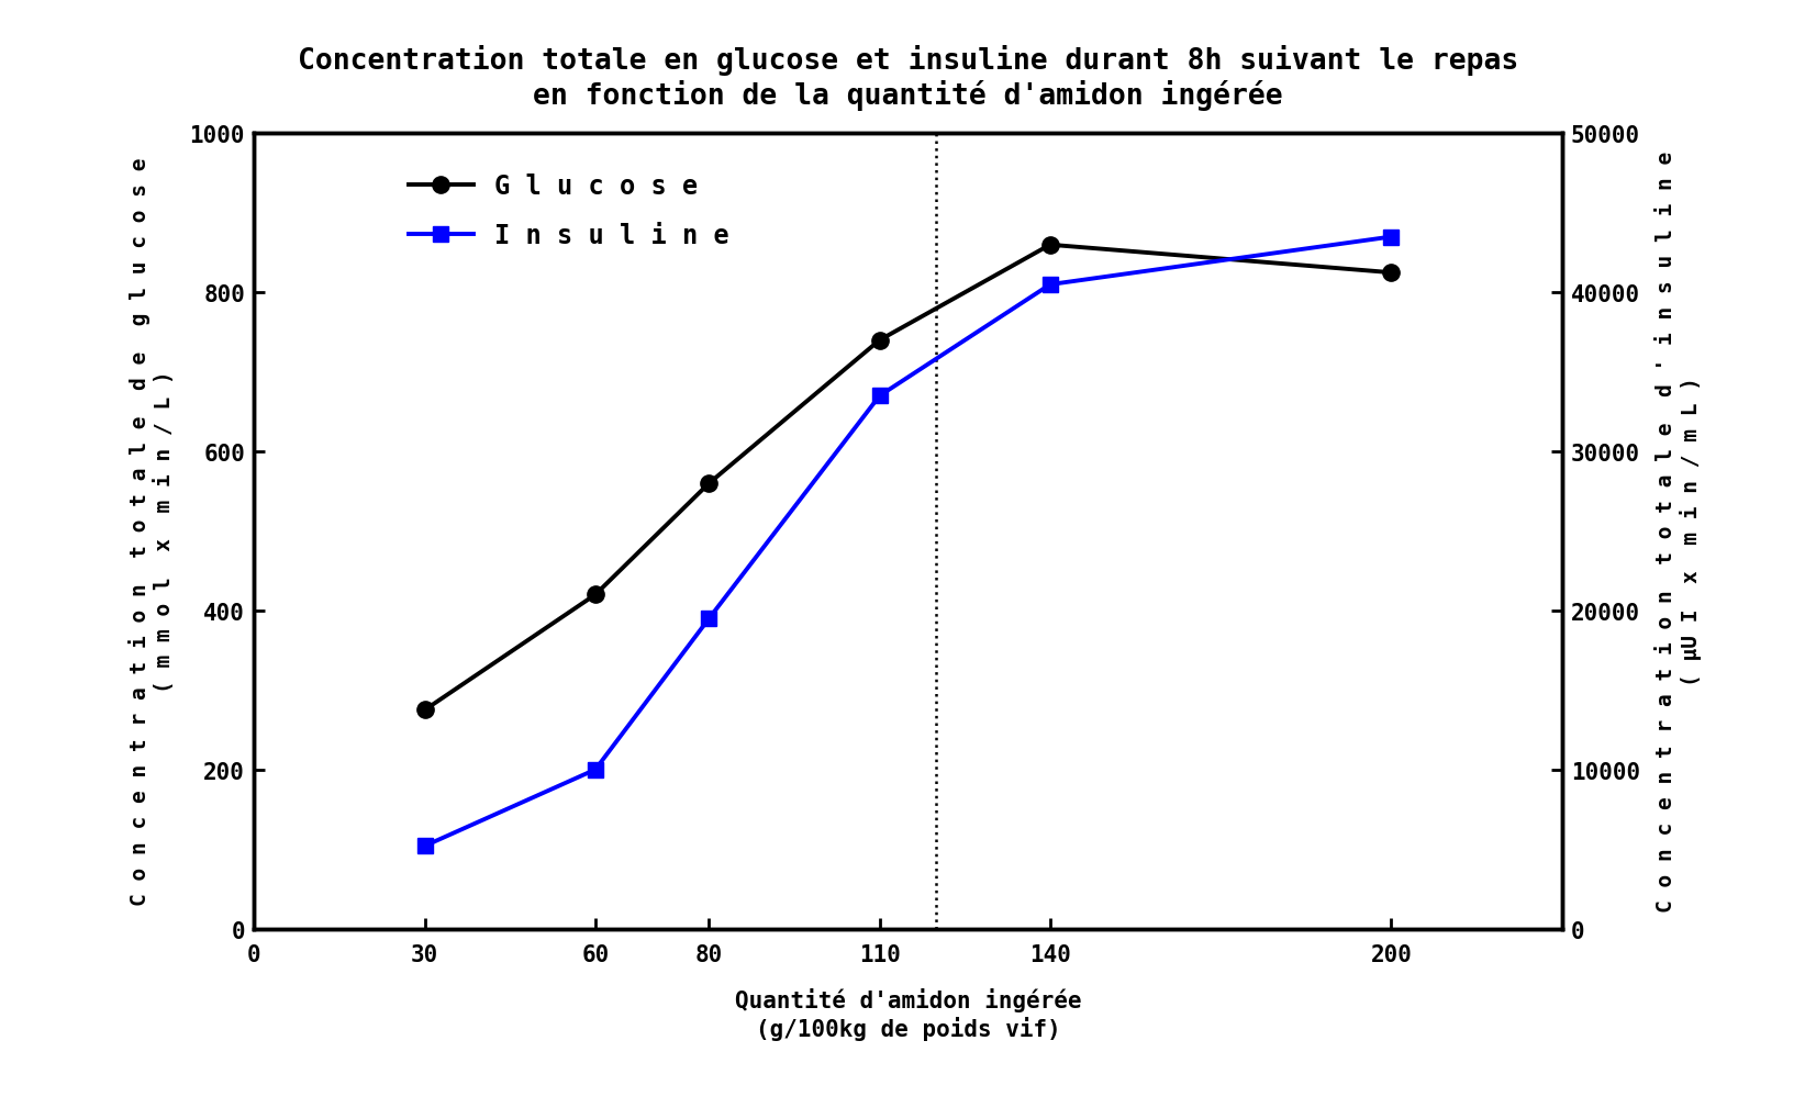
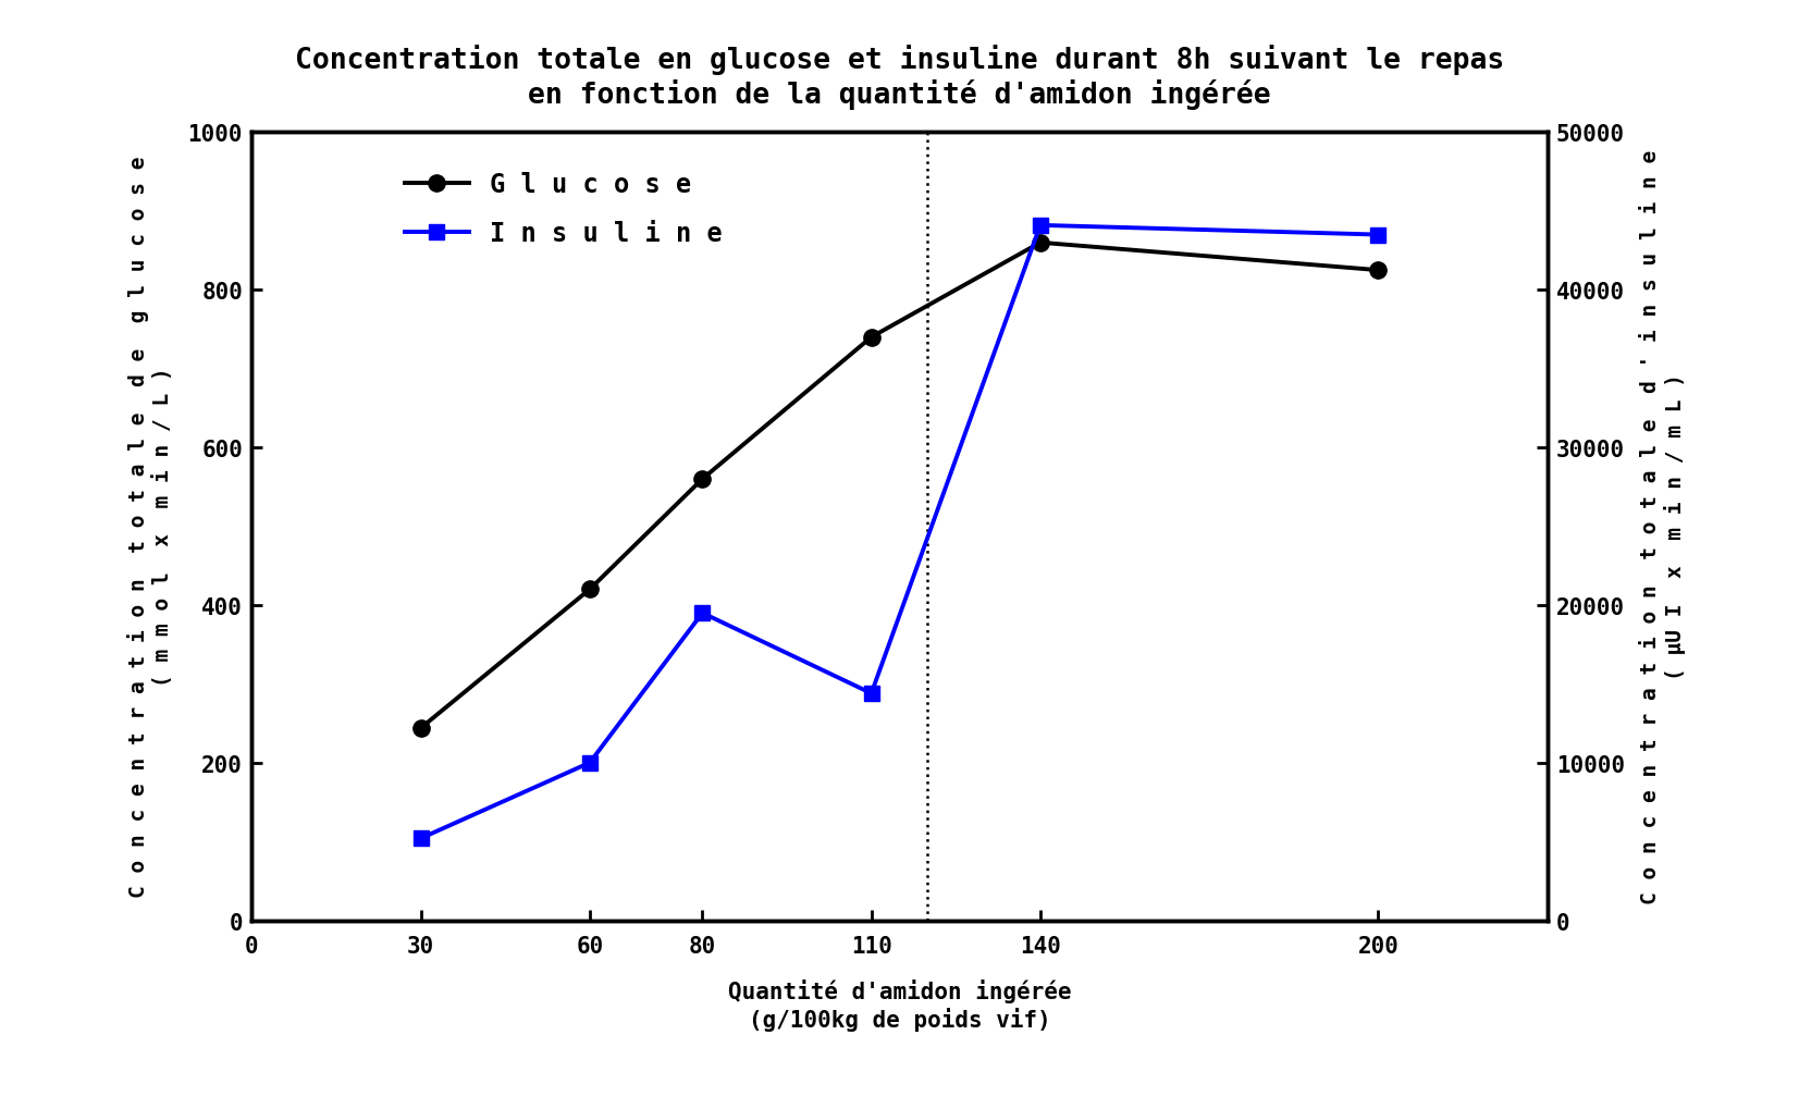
G l u c o s e/30: 275 -> 244
I n s u l i n e/110: 33500 -> 14400
I n s u l i n e/140: 40500 -> 44100
